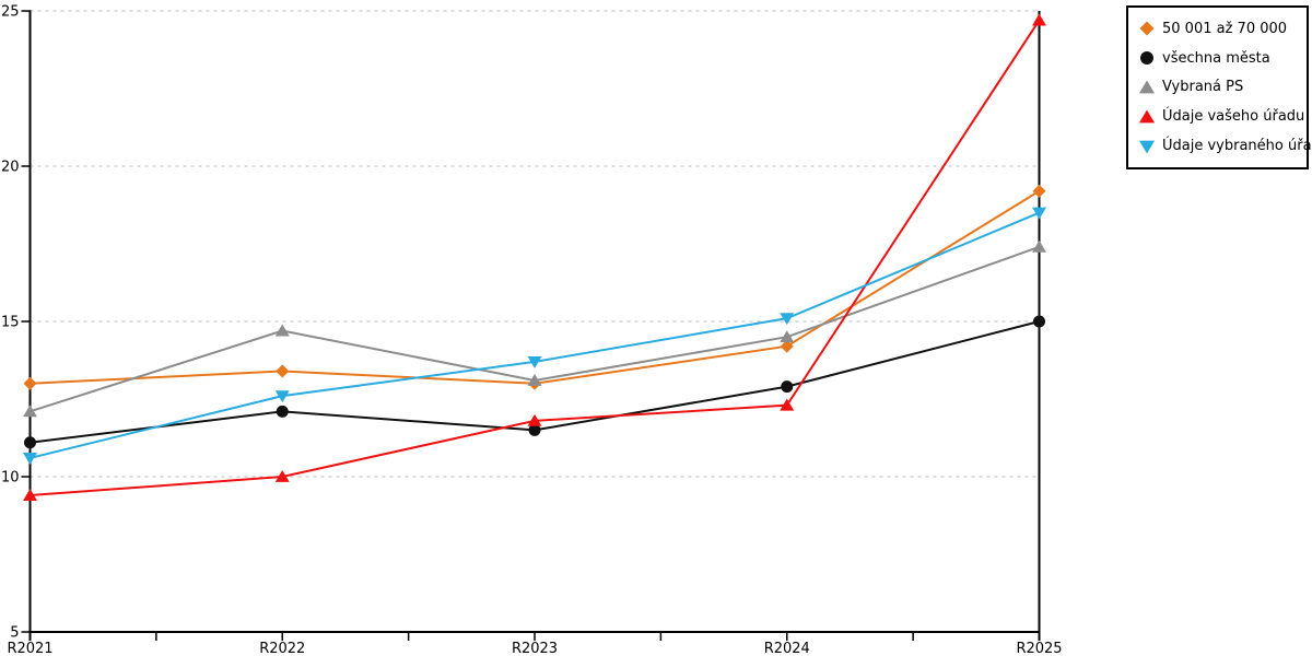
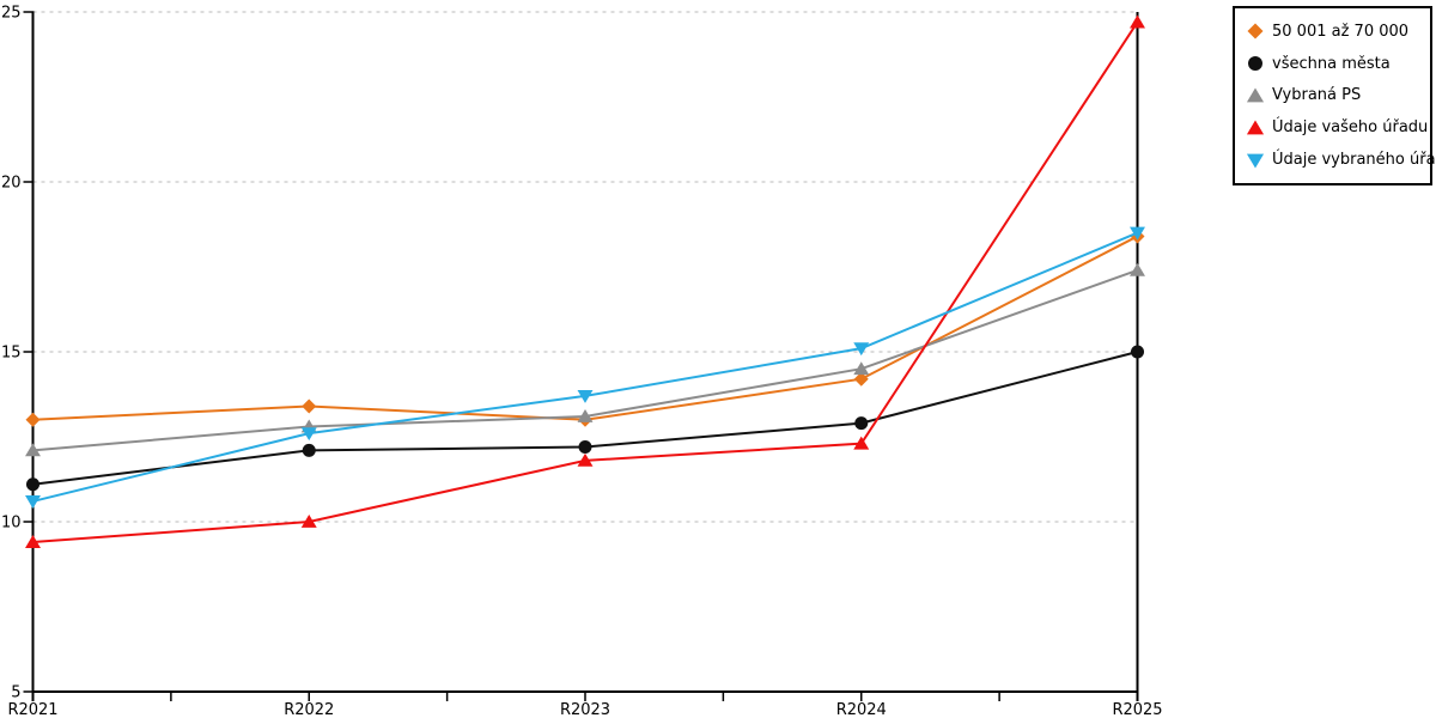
Vybraná PS/R2022: 14.7 -> 12.8
všechna města/R2023: 11.5 -> 12.2
50 001 až 70 000/R2025: 19.2 -> 18.4
